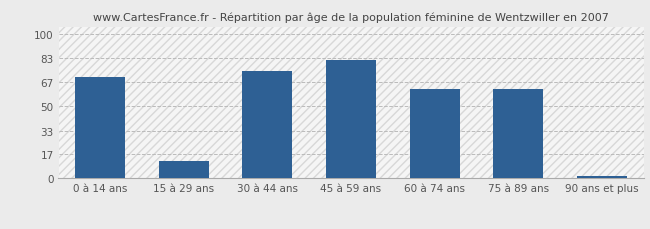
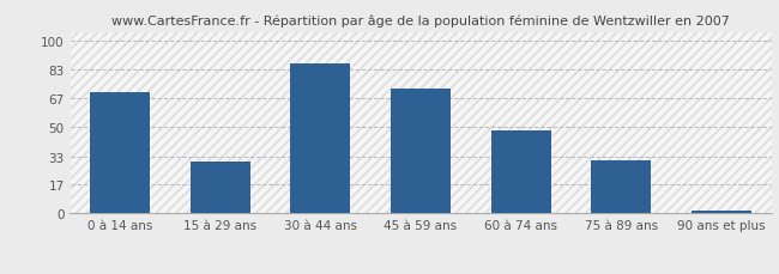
15 à 29 ans: 12 -> 30
30 à 44 ans: 74 -> 87
45 à 59 ans: 82 -> 72
60 à 74 ans: 62 -> 48
75 à 89 ans: 62 -> 31
